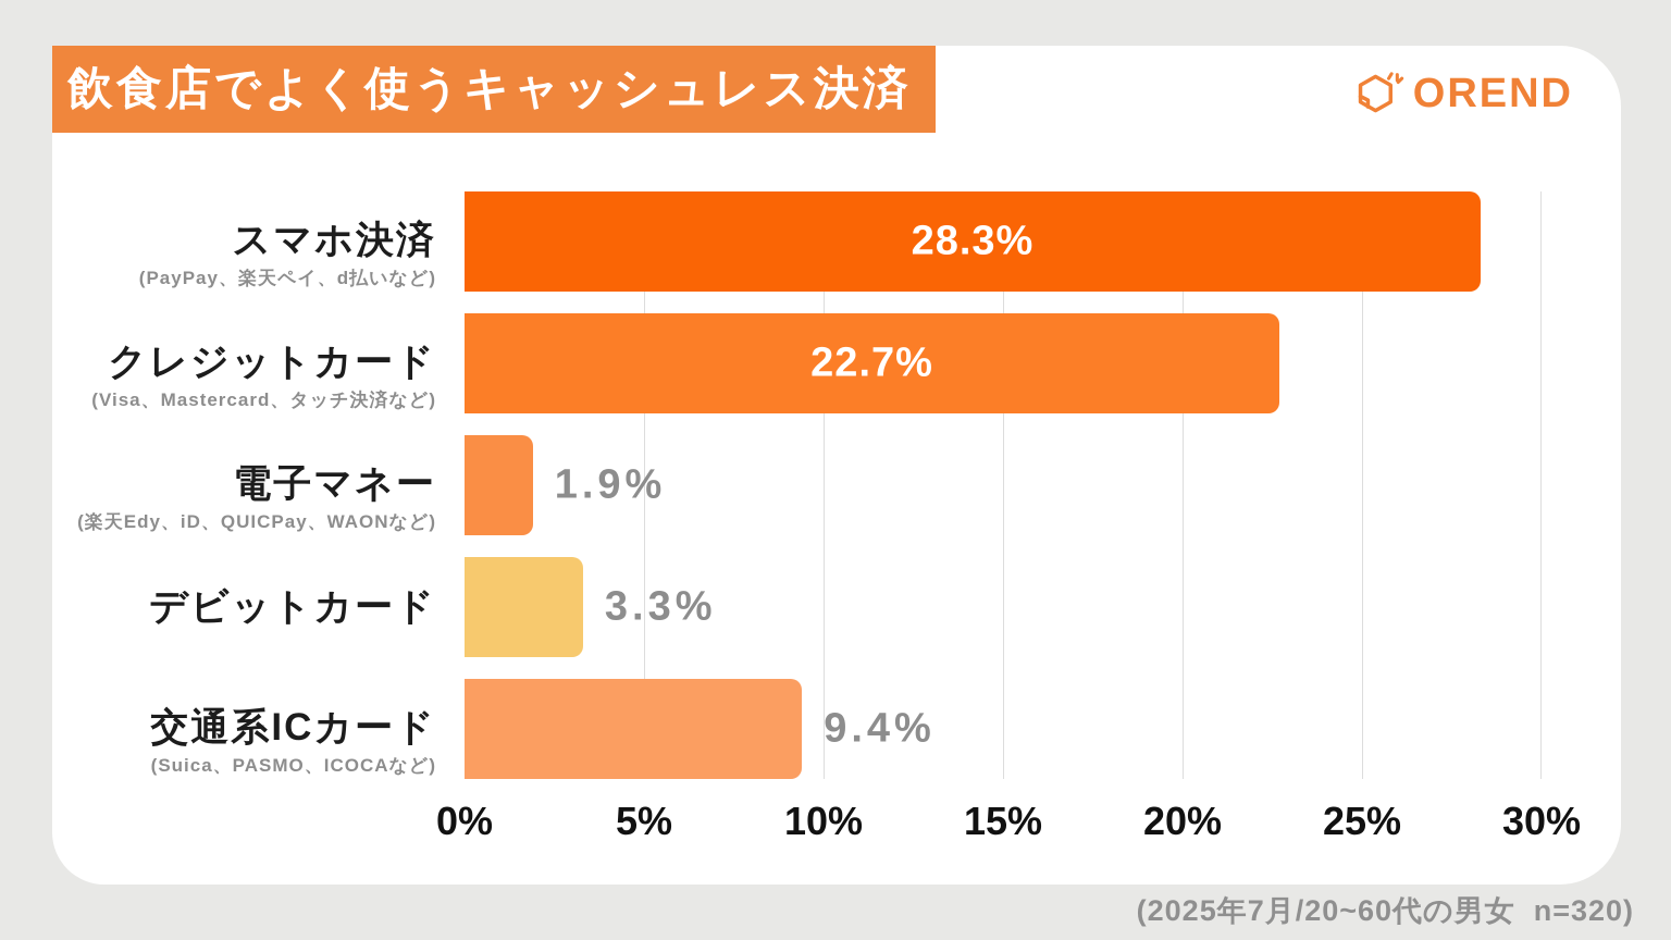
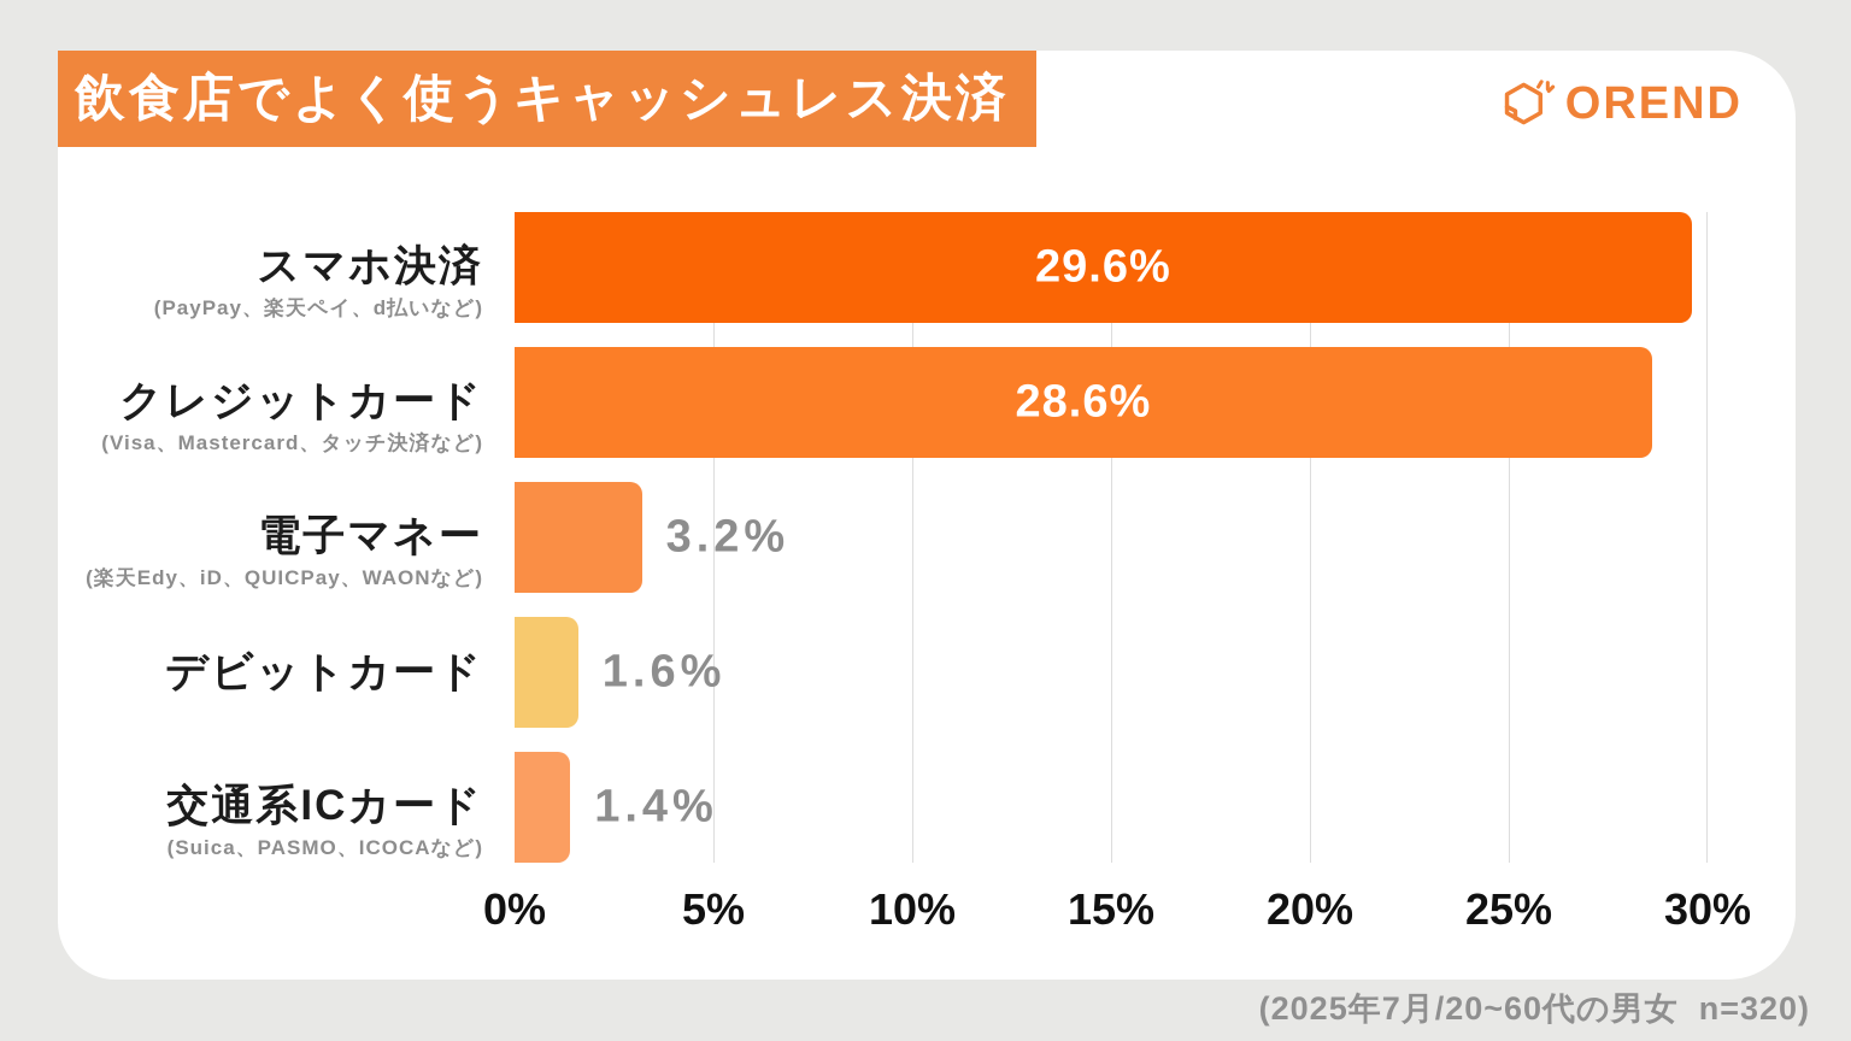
スマホ決済: 28.3% -> 29.6%
クレジットカード: 22.7% -> 28.6%
電子マネー: 1.9% -> 3.2%
デビットカード: 3.3% -> 1.6%
交通系ICカード: 9.4% -> 1.4%
